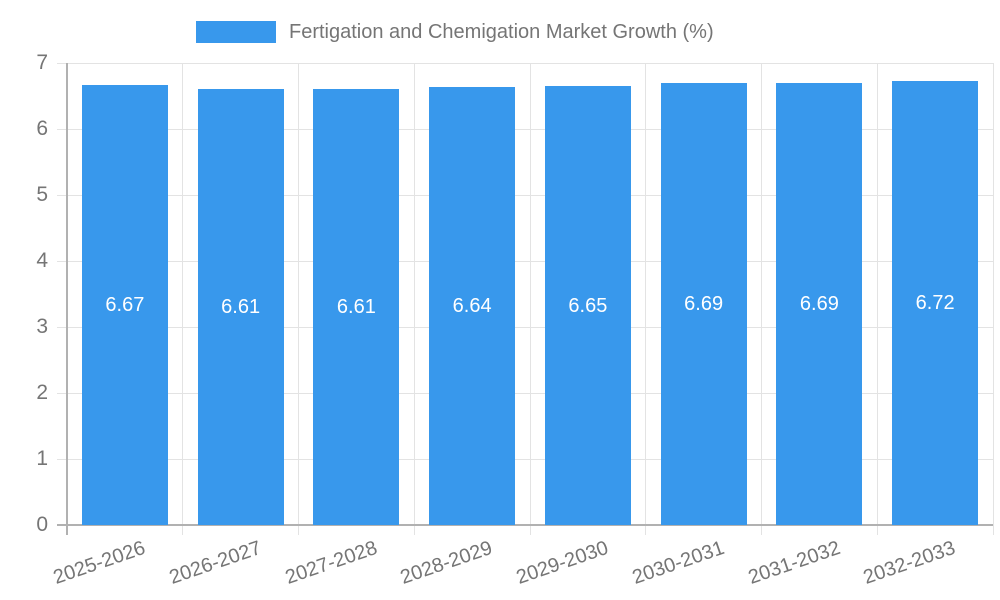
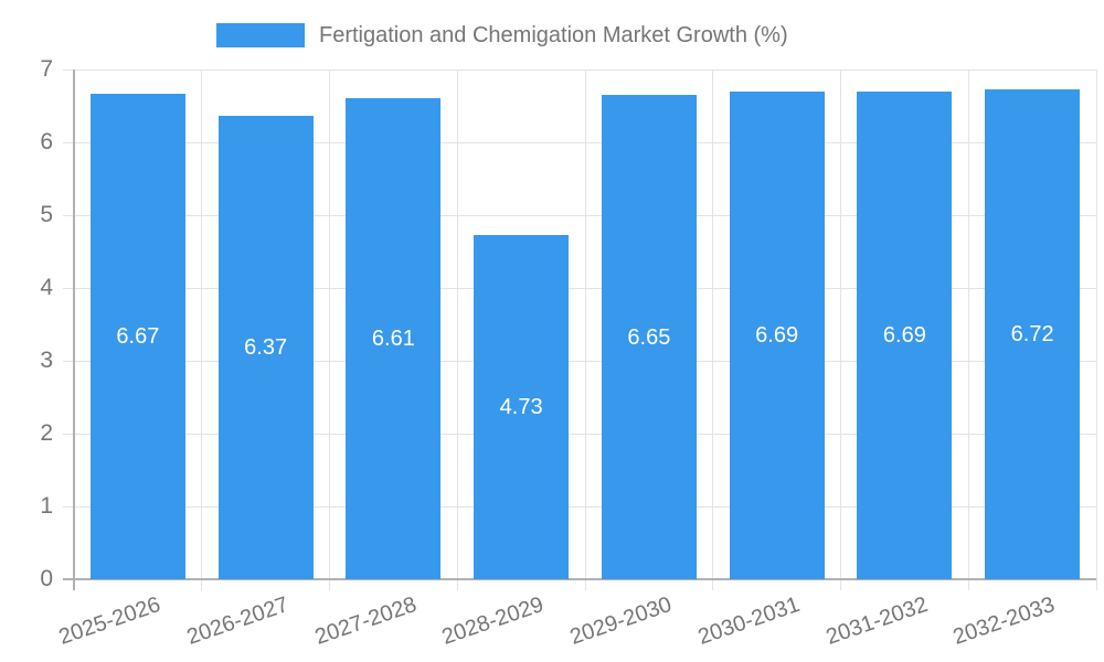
2026-2027: 6.61 -> 6.37
2028-2029: 6.64 -> 4.73
